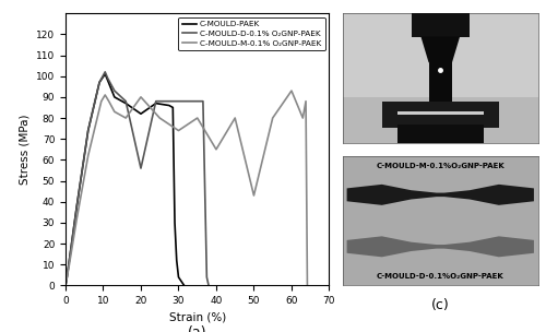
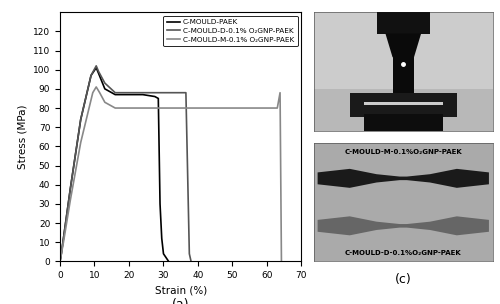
C-MOULD-PAEK/20: 82 -> 87
C-MOULD-D-0.1% O₂GNP-PAEK/20: 56 -> 88
C-MOULD-M-0.1% O₂GNP-PAEK/20: 90 -> 80
C-MOULD-M-0.1% O₂GNP-PAEK/30: 74 -> 80
C-MOULD-M-0.1% O₂GNP-PAEK/40: 65 -> 80
C-MOULD-M-0.1% O₂GNP-PAEK/50: 43 -> 80
C-MOULD-M-0.1% O₂GNP-PAEK/60: 93 -> 80
